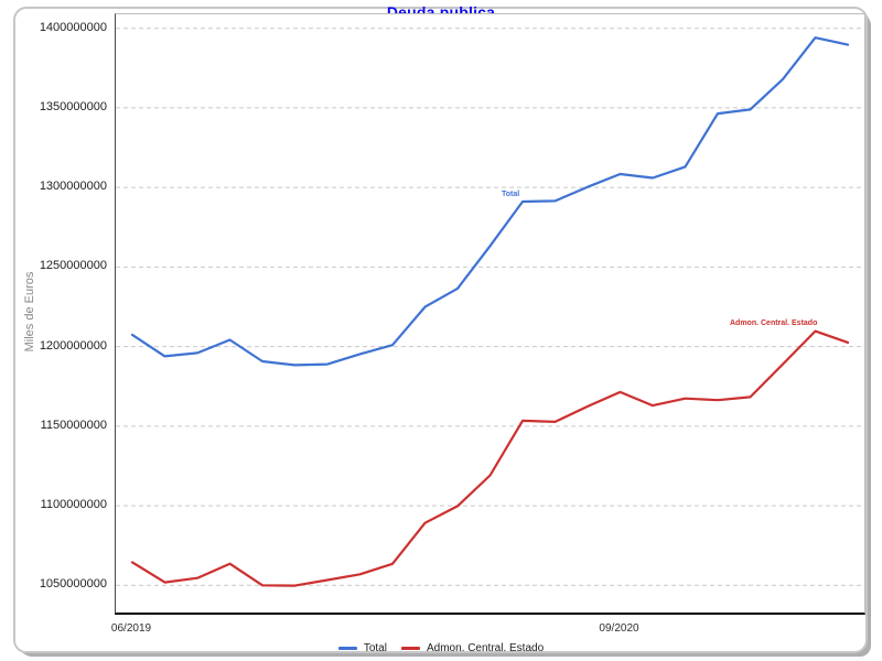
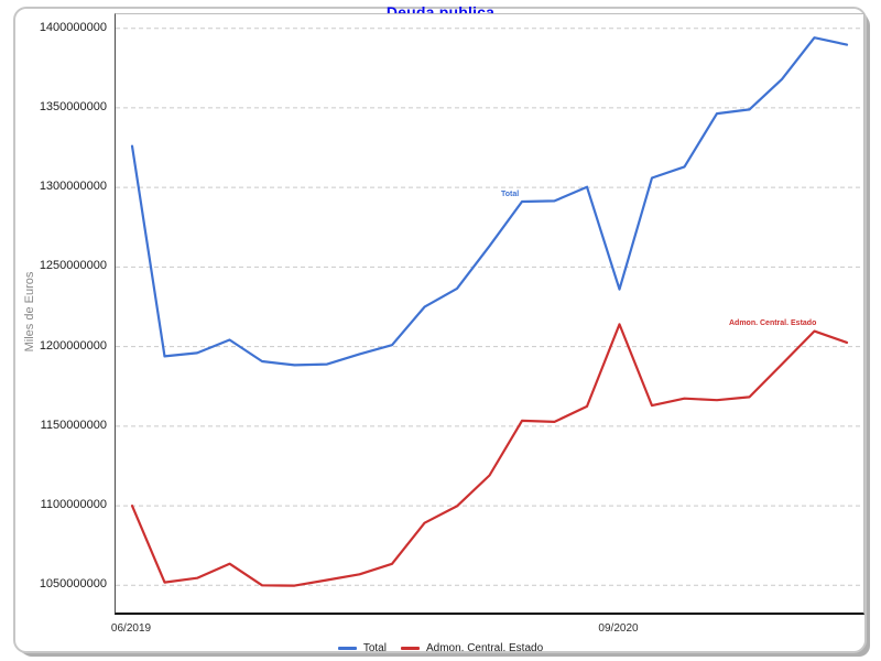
Total/06/2019: 1207000000 -> 1326000000
Admon. Central. Estado/06/2019: 1064000000 -> 1100000000
Total/09/2020: 1308000000 -> 1236000000
Admon. Central. Estado/09/2020: 1171000000 -> 1214000000
